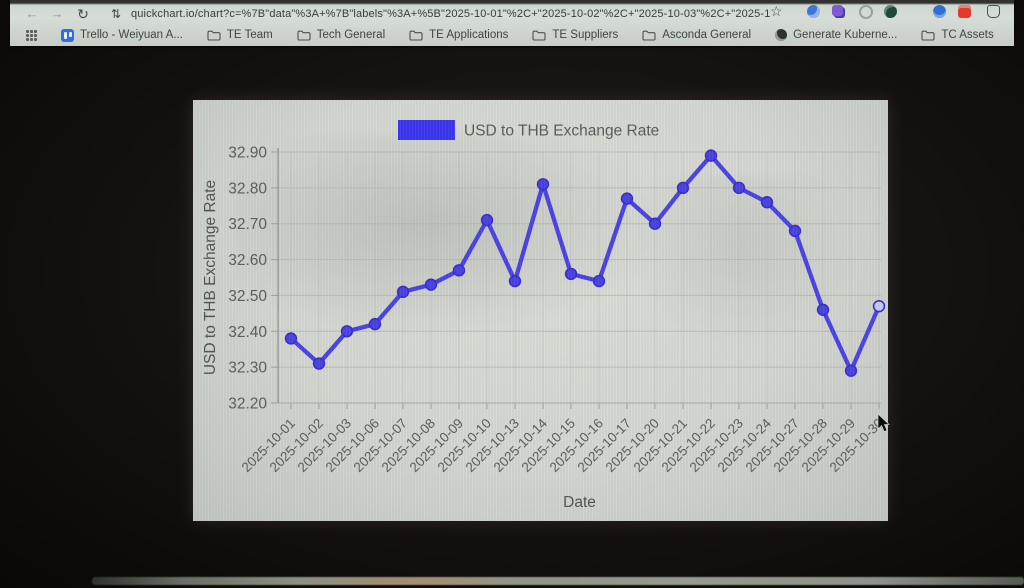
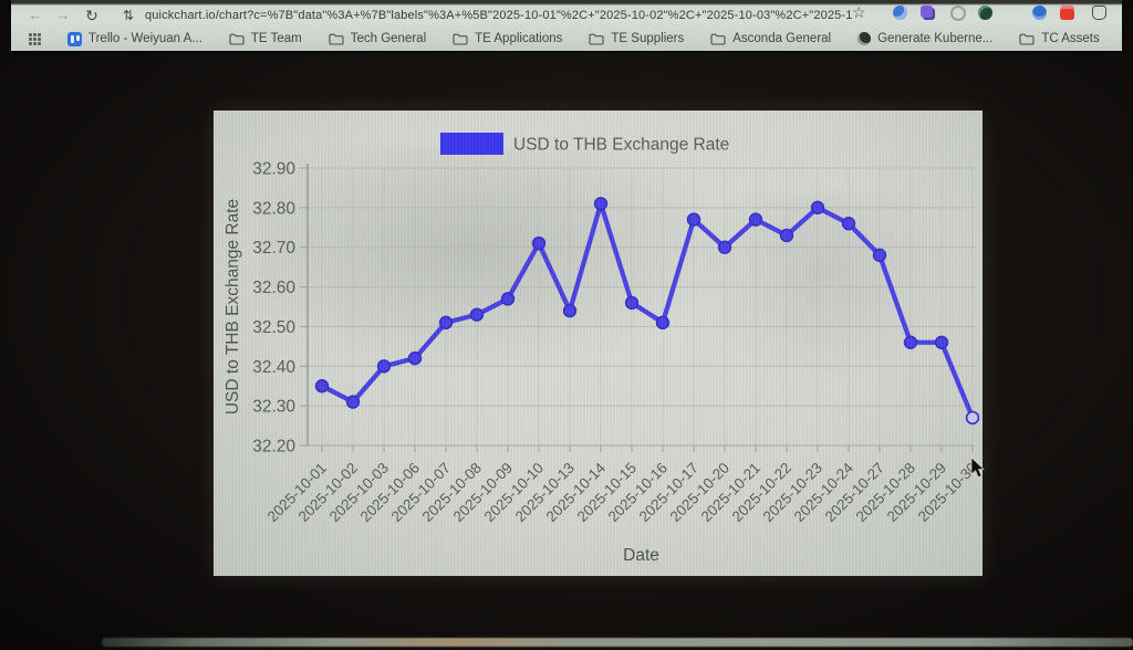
2025-10-01: 32.38 -> 32.35
2025-10-16: 32.54 -> 32.51
2025-10-21: 32.80 -> 32.77
2025-10-22: 32.89 -> 32.73
2025-10-29: 32.29 -> 32.46
2025-10-30: 32.47 -> 32.27
